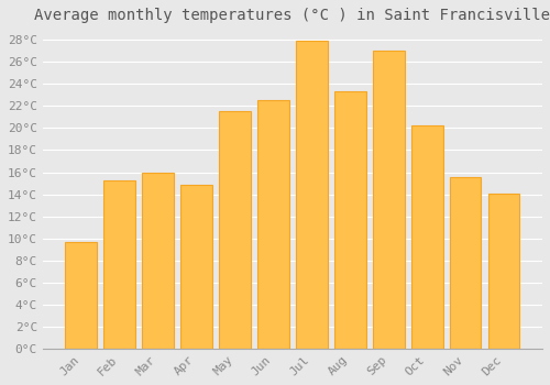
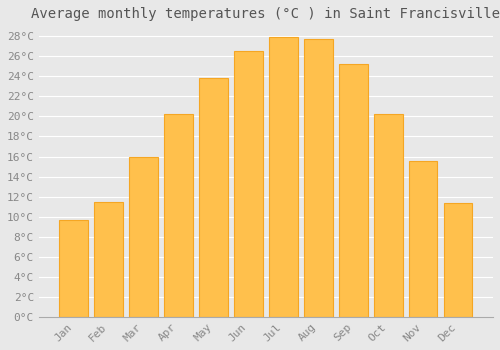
Feb: 15.3°C -> 11.5°C
Apr: 14.9°C -> 20.2°C
May: 21.5°C -> 23.8°C
Jun: 22.5°C -> 26.5°C
Aug: 23.3°C -> 27.7°C
Sep: 27.0°C -> 25.2°C
Dec: 14.1°C -> 11.4°C
